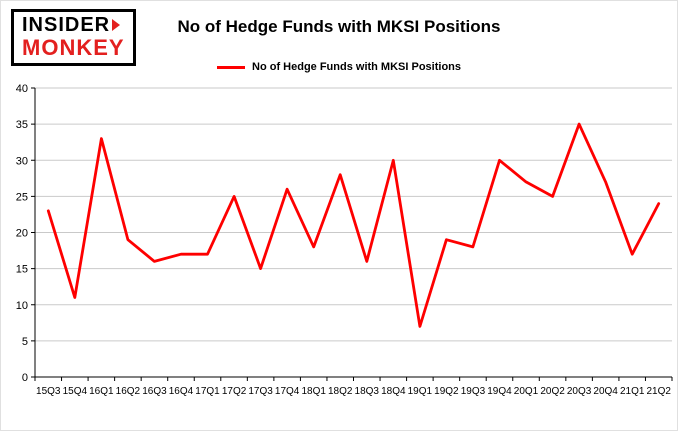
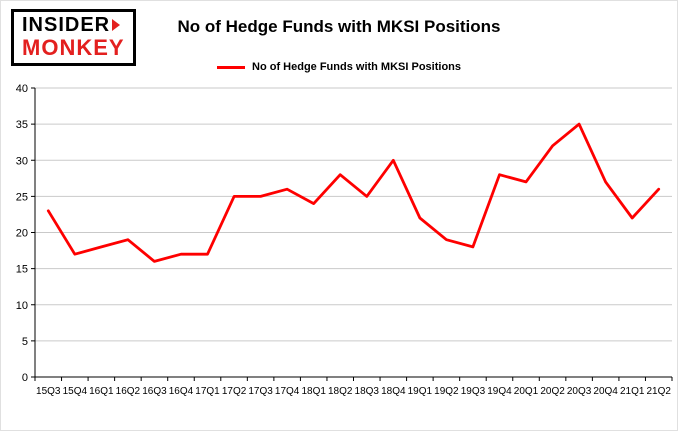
15Q4: 11 -> 17
16Q1: 33 -> 18
17Q3: 15 -> 25
18Q1: 18 -> 24
18Q3: 16 -> 25
19Q1: 7 -> 22
19Q4: 30 -> 28
20Q2: 25 -> 32
21Q1: 17 -> 22
21Q2: 24 -> 26
